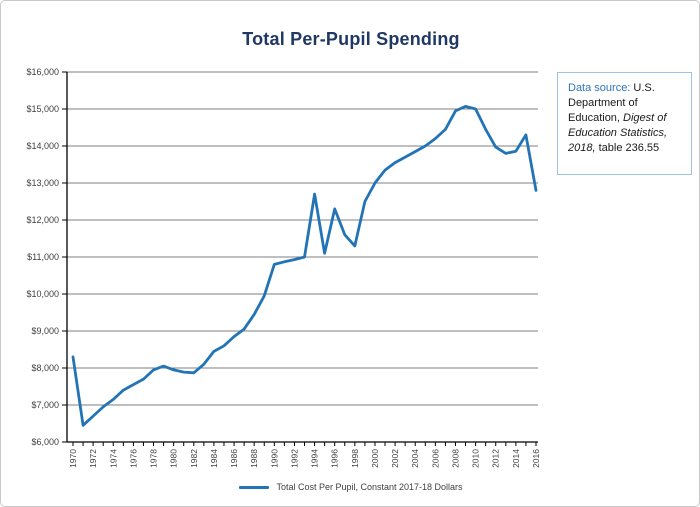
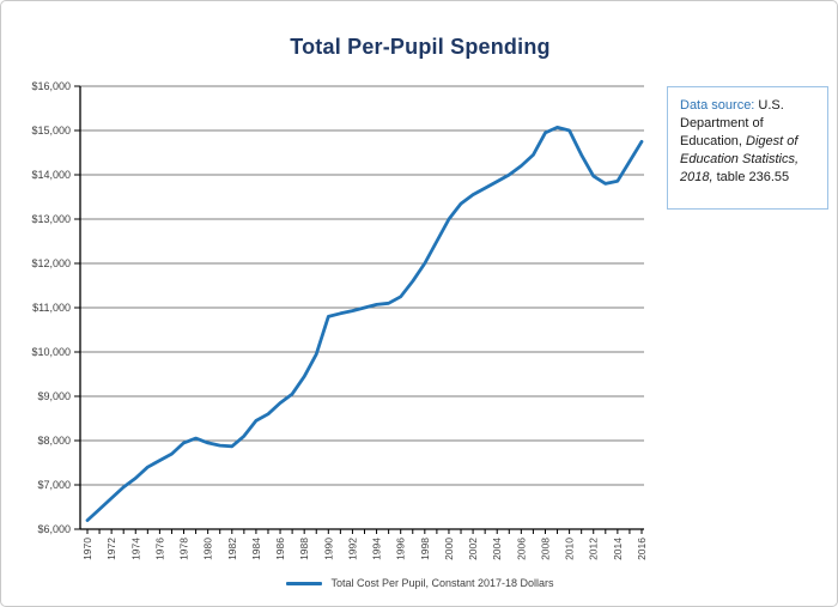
1970: $8300 -> $6200
1994: $12700 -> $11100
1996: $12300 -> $11200
1998: $11300 -> $12000
2016: $12800 -> $14800
